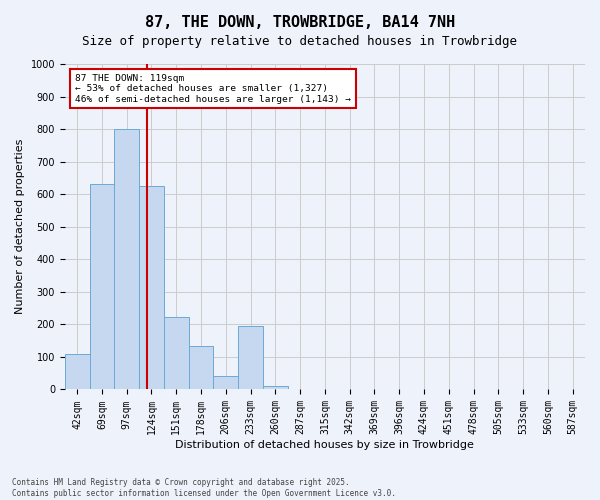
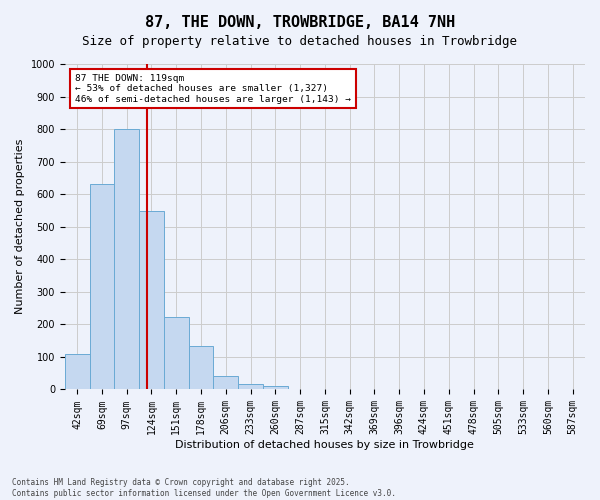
124sqm: 625 -> 548
233sqm: 195 -> 17
